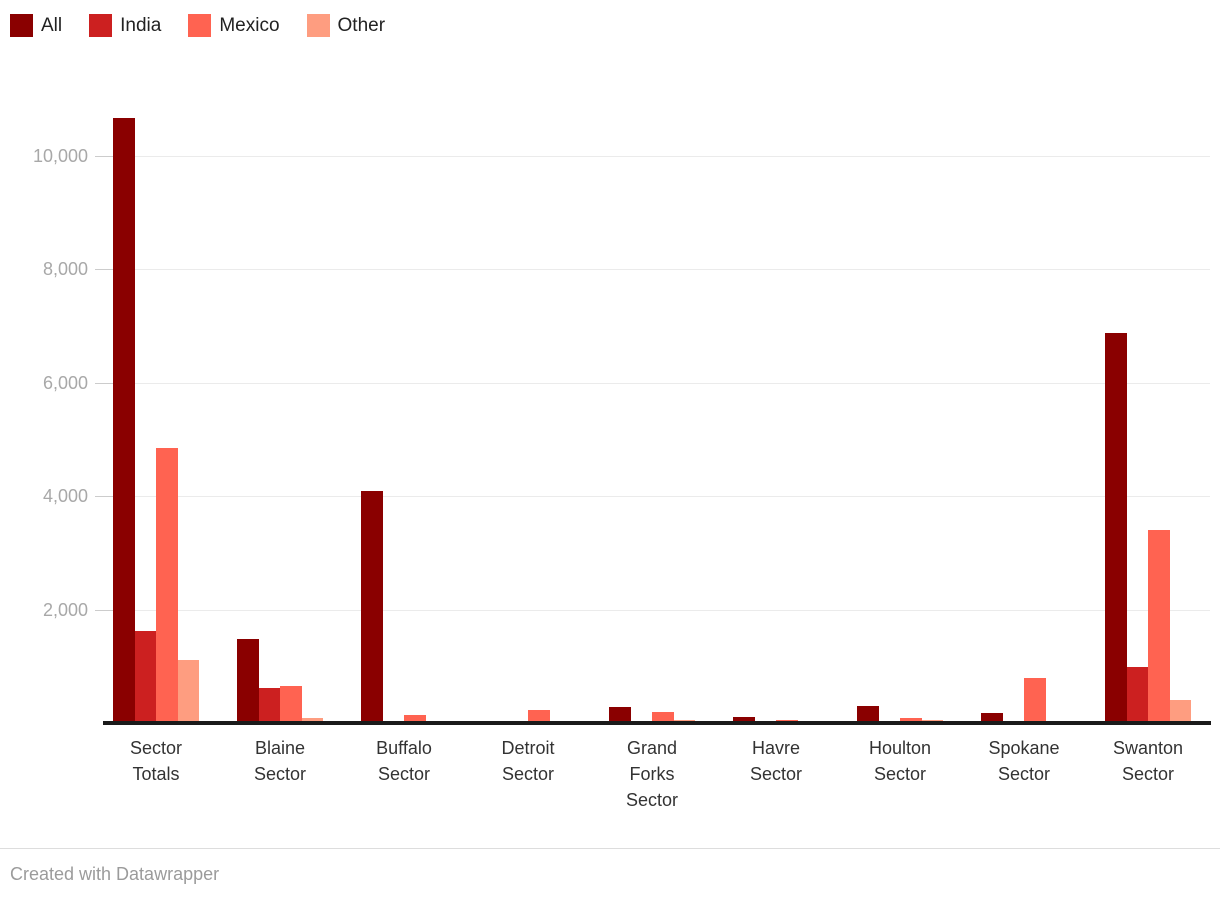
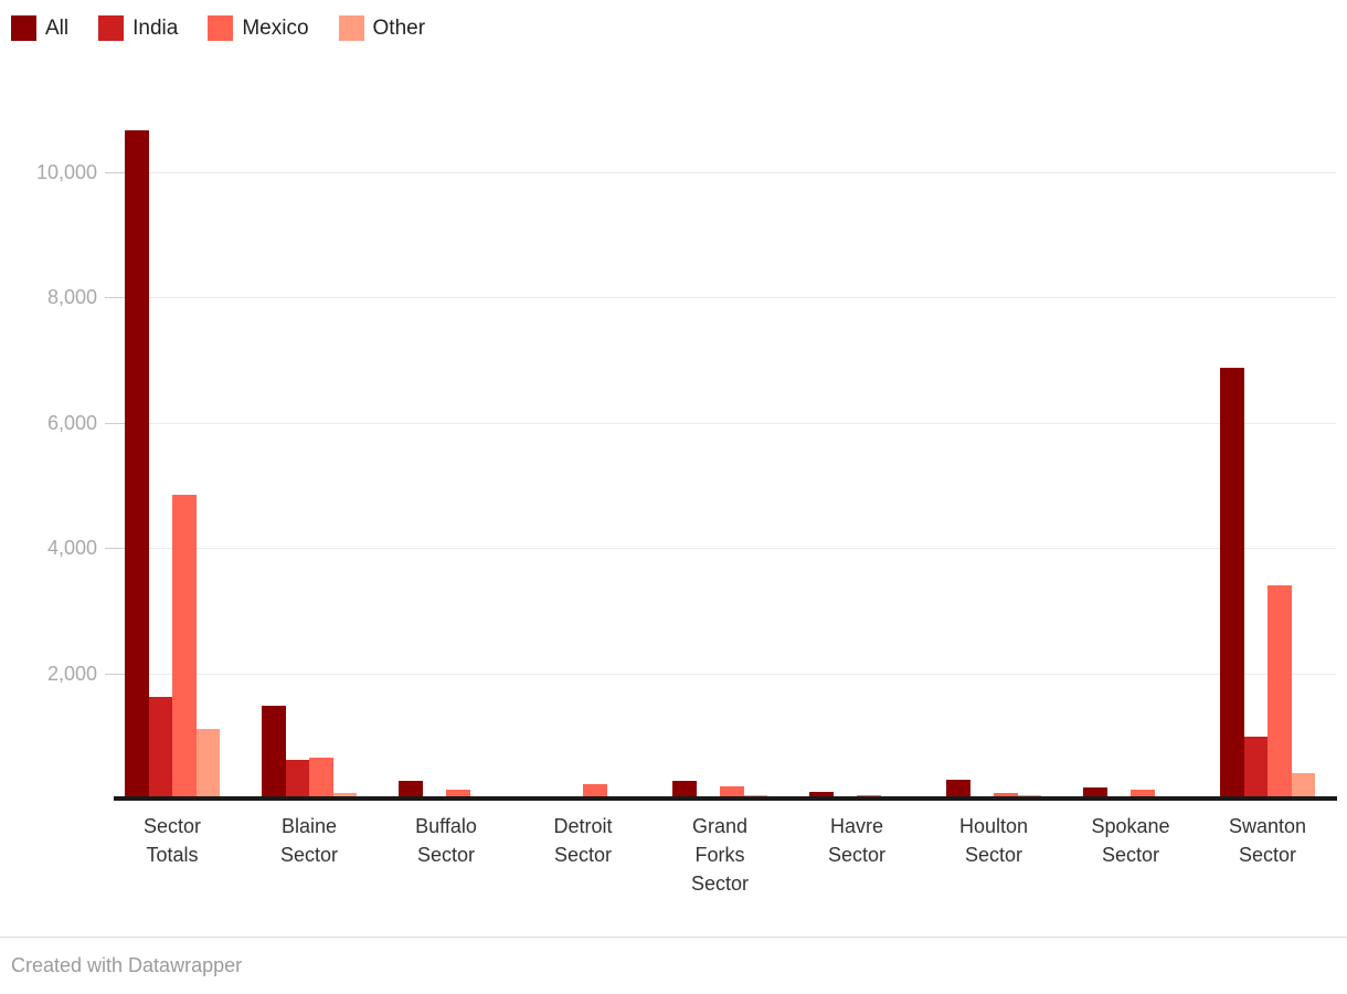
All/Buffalo Sector: 4100 -> 300
Mexico/Spokane Sector: 800 -> 100
